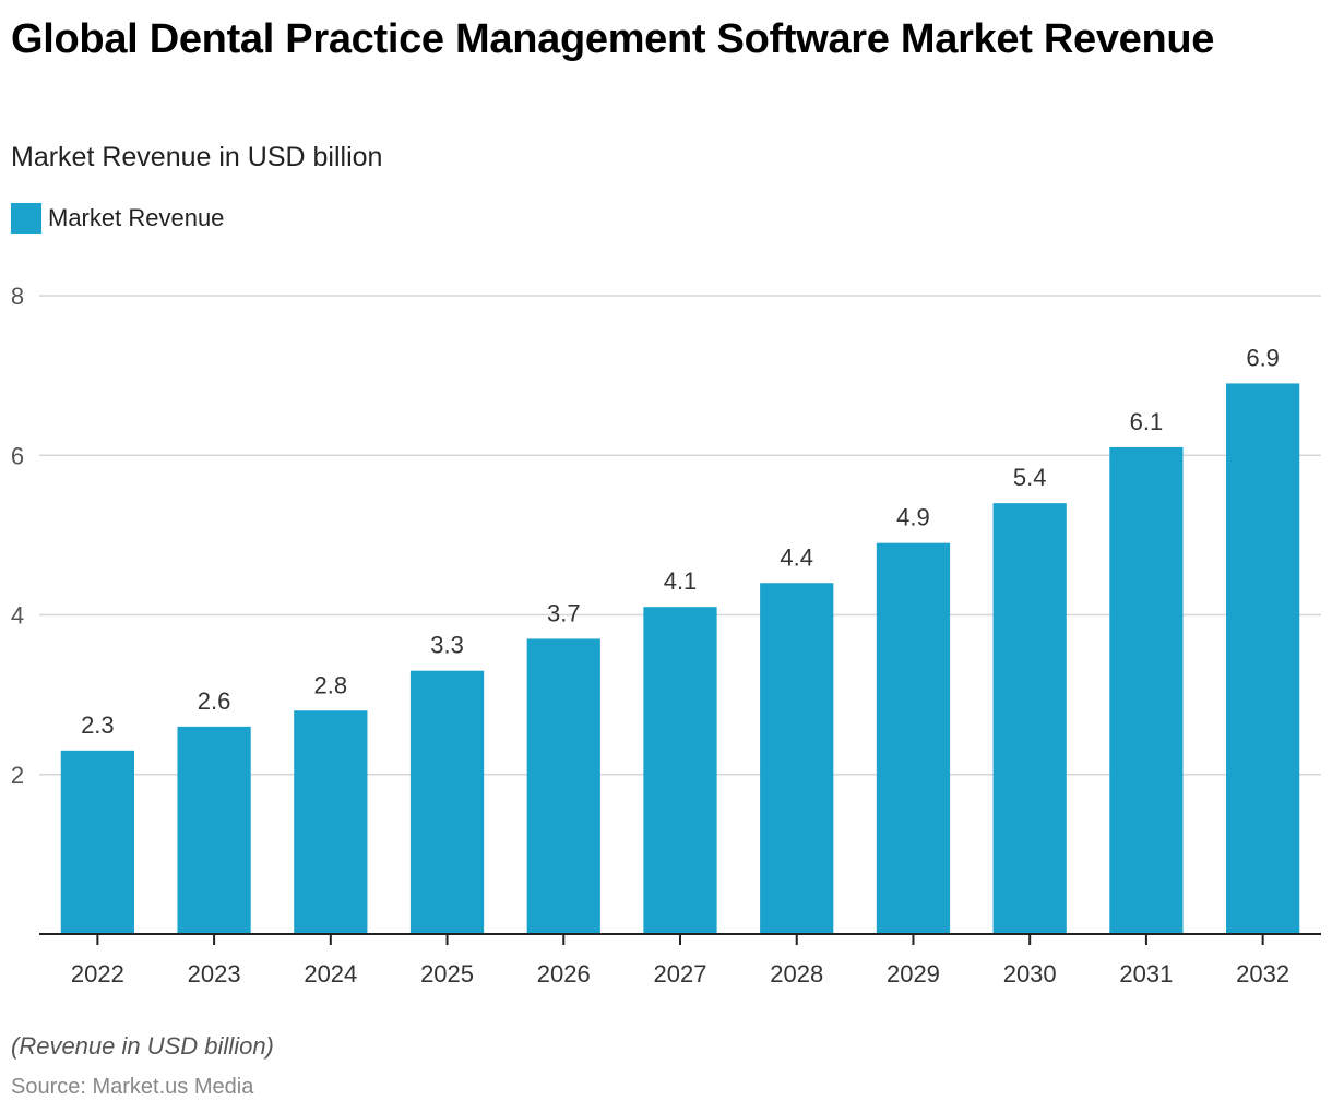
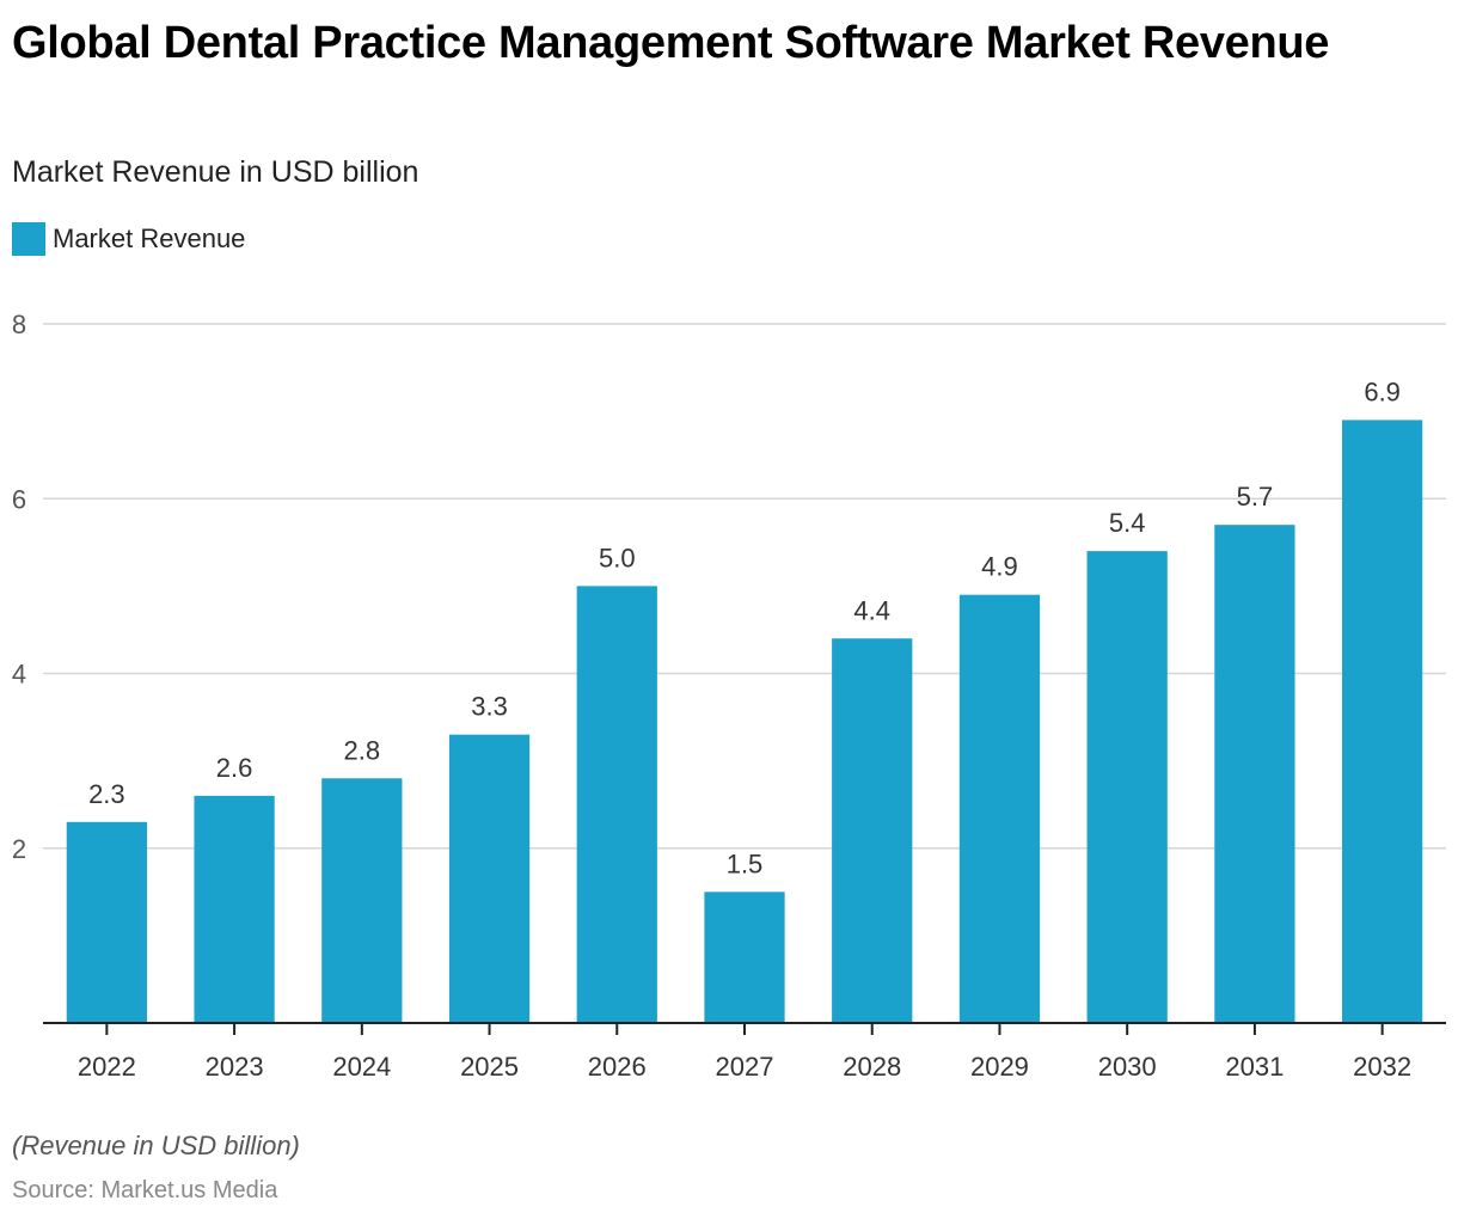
2026: 3.7 -> 5.0
2027: 4.1 -> 1.5
2031: 6.1 -> 5.7
